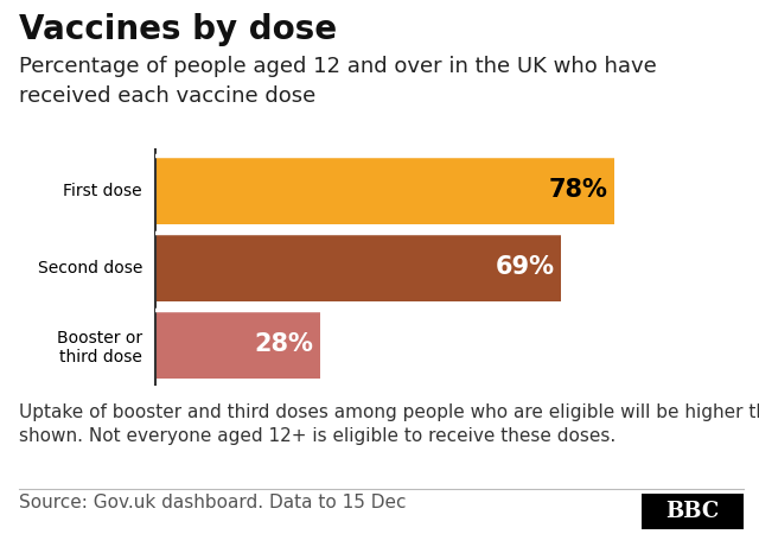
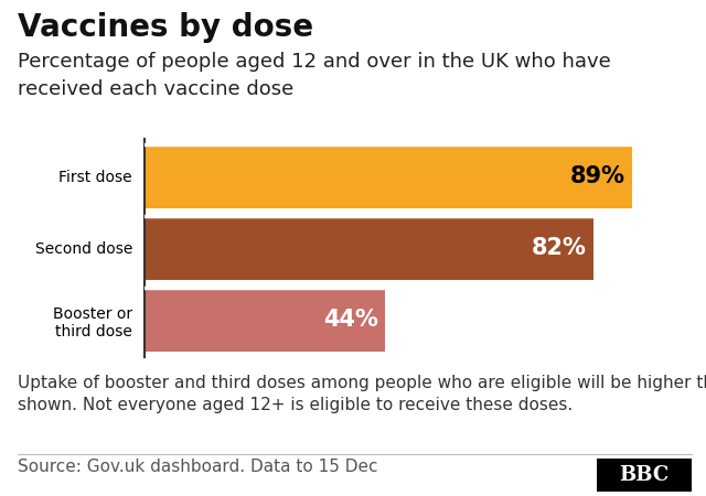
First dose: 78% -> 89%
Second dose: 69% -> 82%
Booster or third dose: 28% -> 44%
